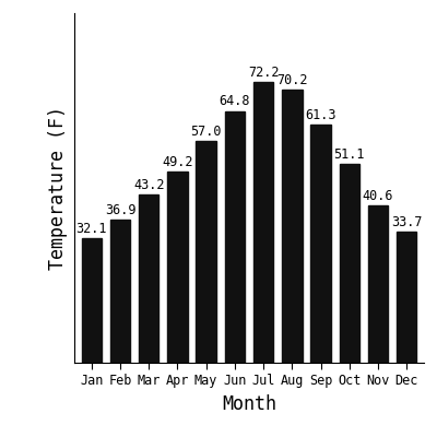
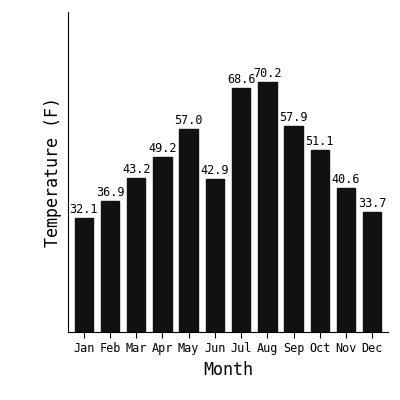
Jun: 64.8 -> 42.9
Jul: 72.2 -> 68.6
Sep: 61.3 -> 57.9
